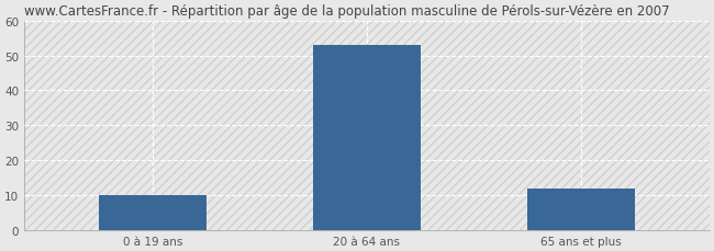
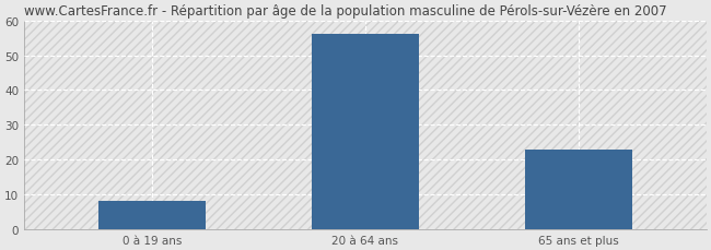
0 à 19 ans: 10 -> 8
20 à 64 ans: 53 -> 56
65 ans et plus: 12 -> 23
